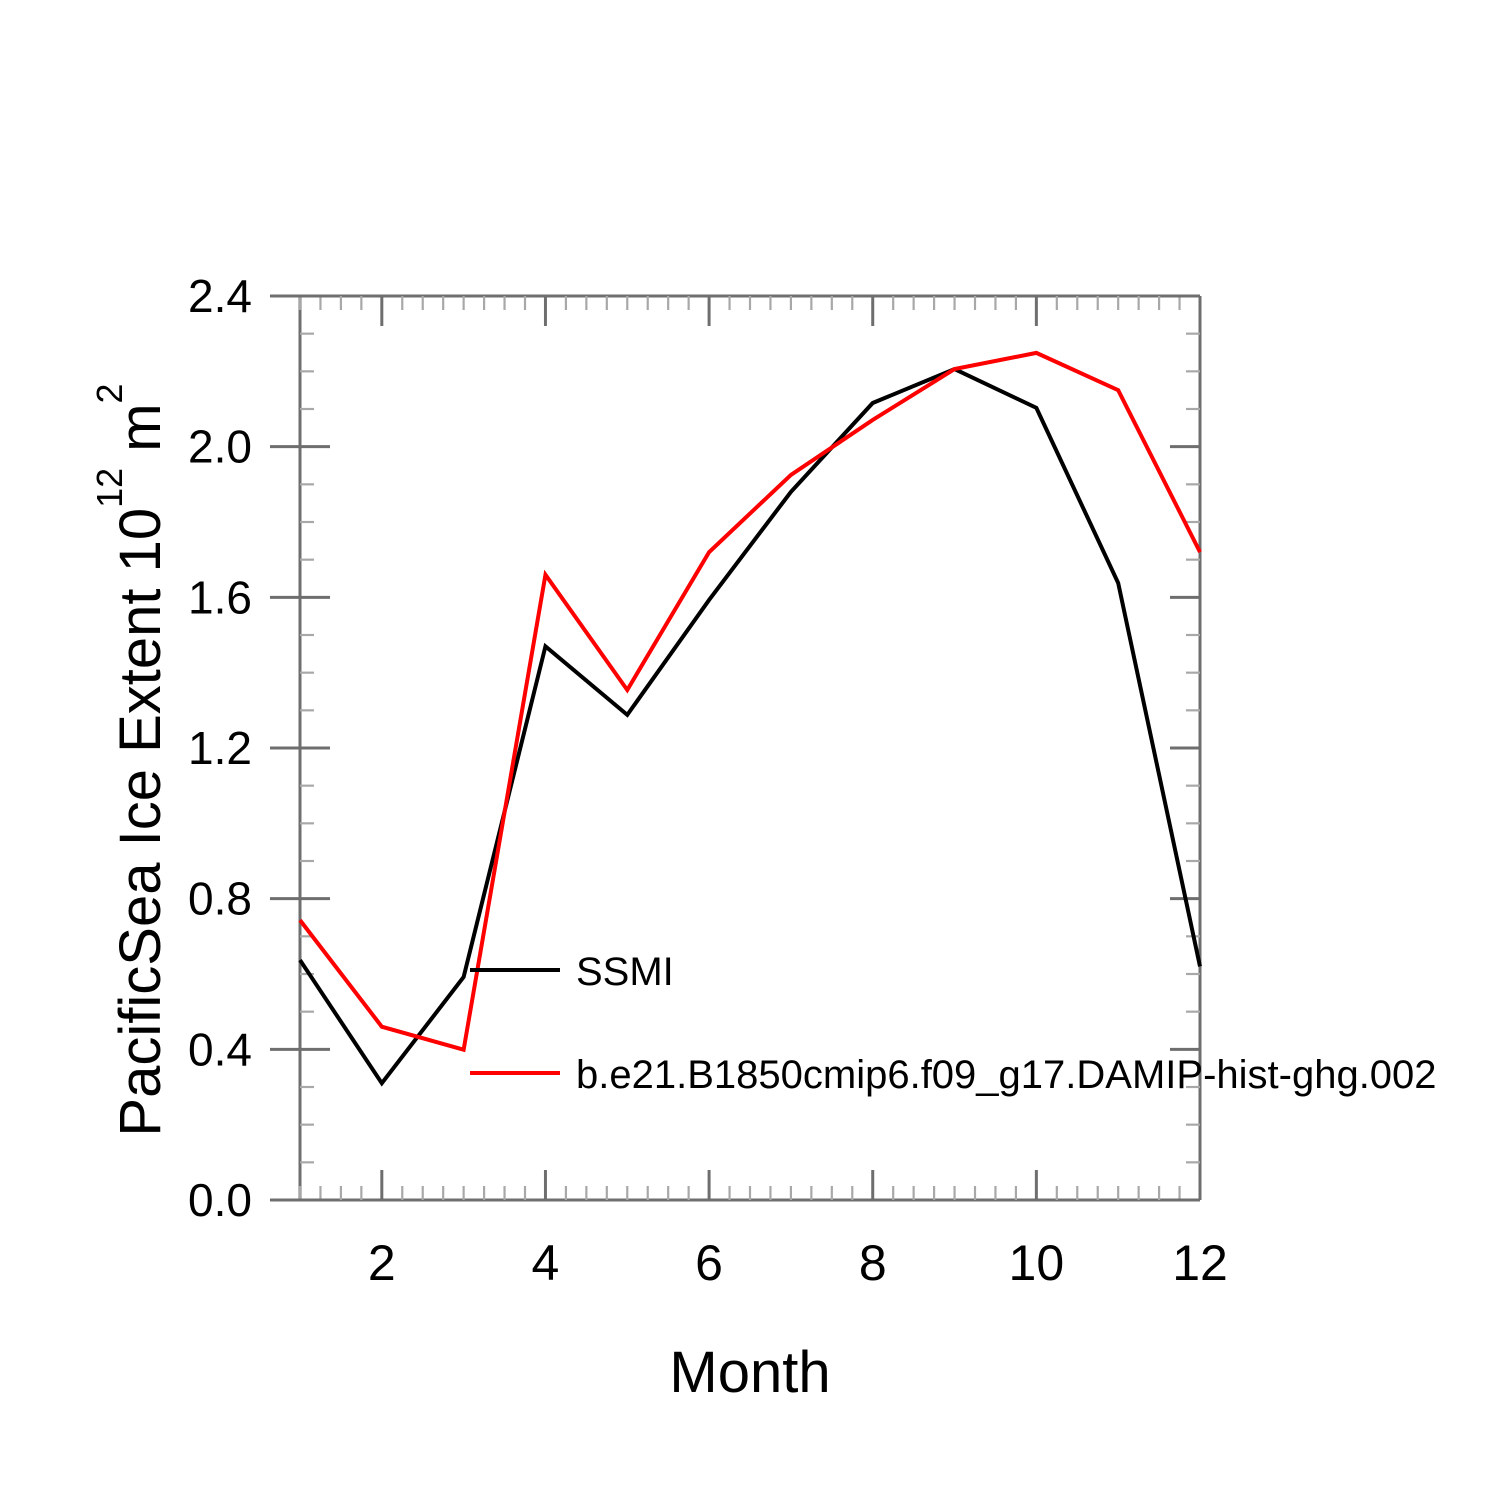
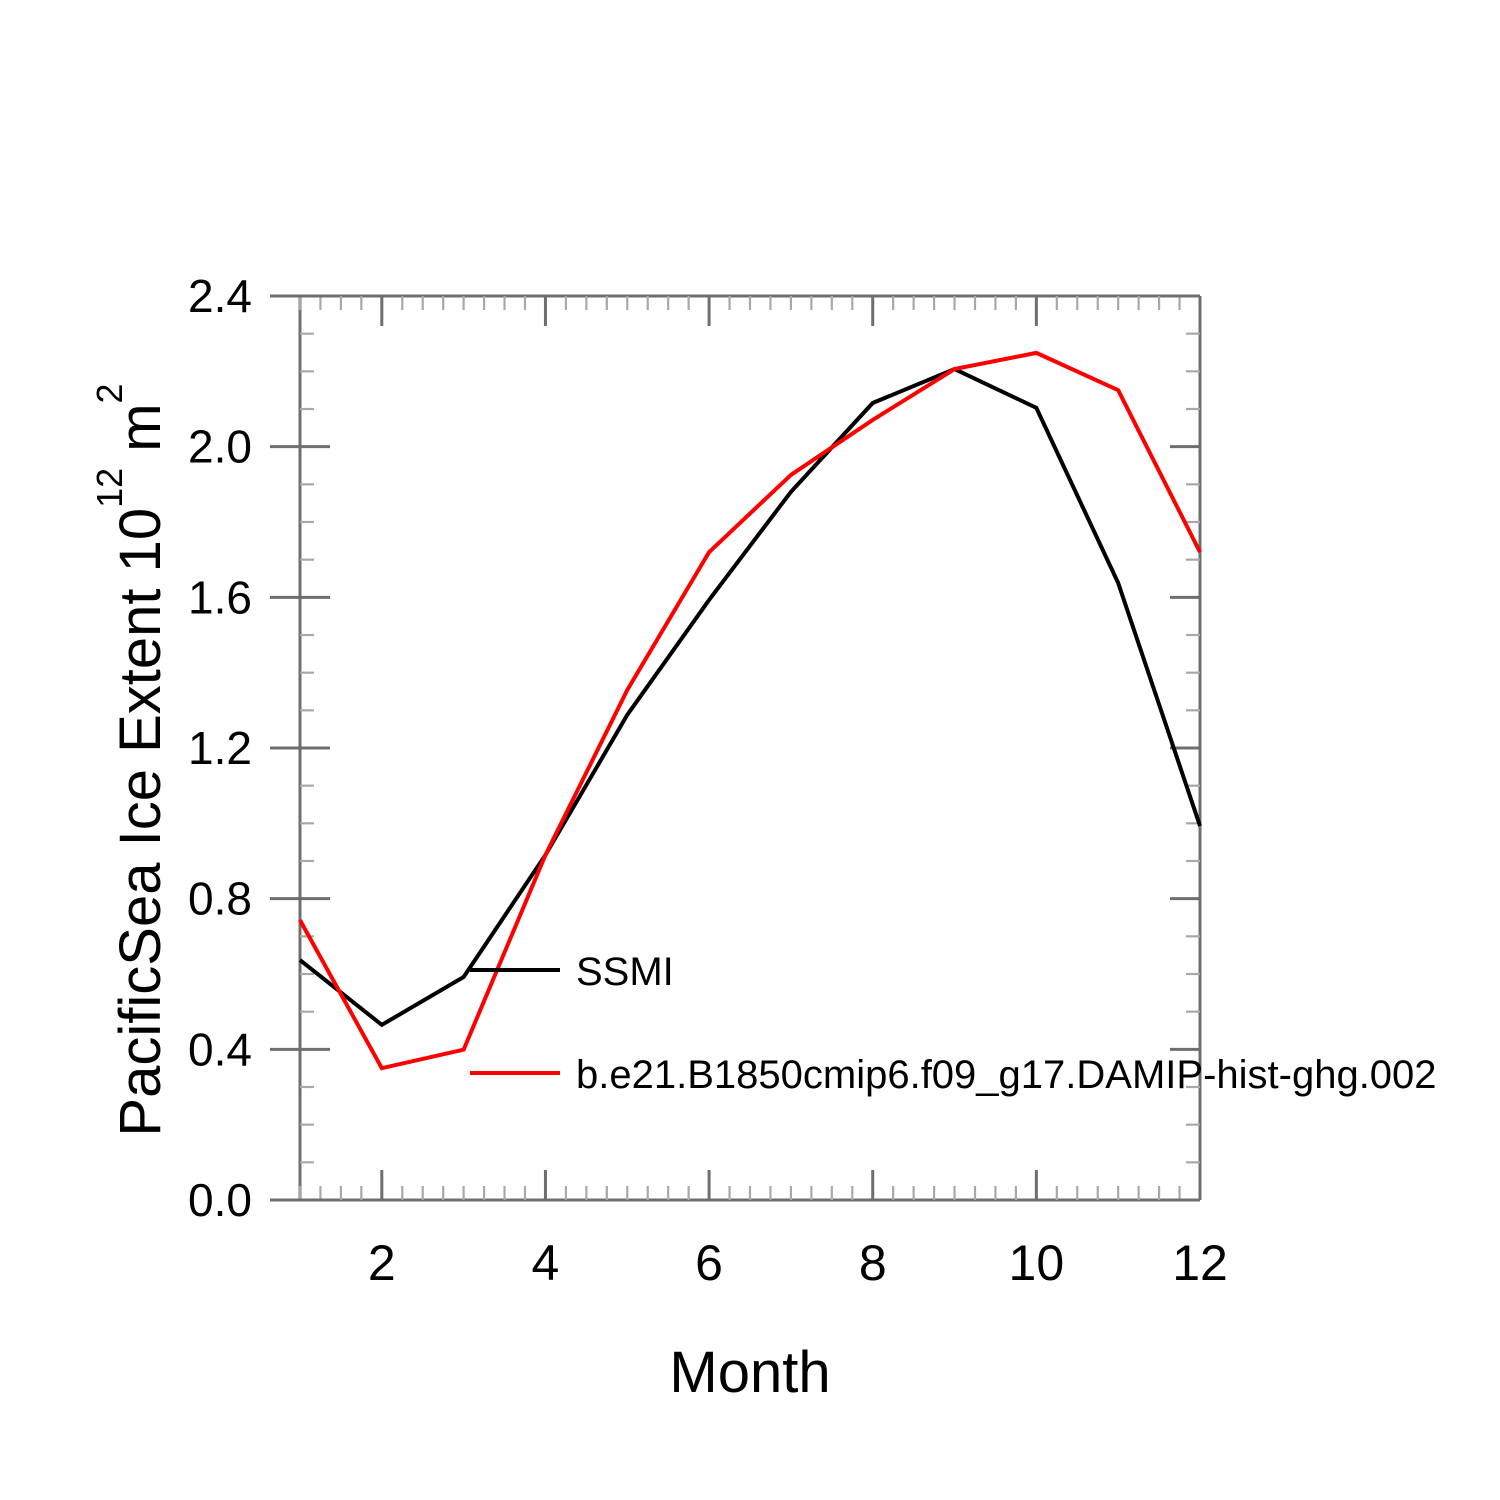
SSMI/2: 0.31 -> 0.47
b.e21.B1850cmip6.f09_g17.DAMIP-hist-ghg.002/2: 0.46 -> 0.35
SSMI/4: 1.47 -> 0.92
b.e21.B1850cmip6.f09_g17.DAMIP-hist-ghg.002/4: 1.66 -> 0.92
SSMI/12: 0.62 -> 0.99
